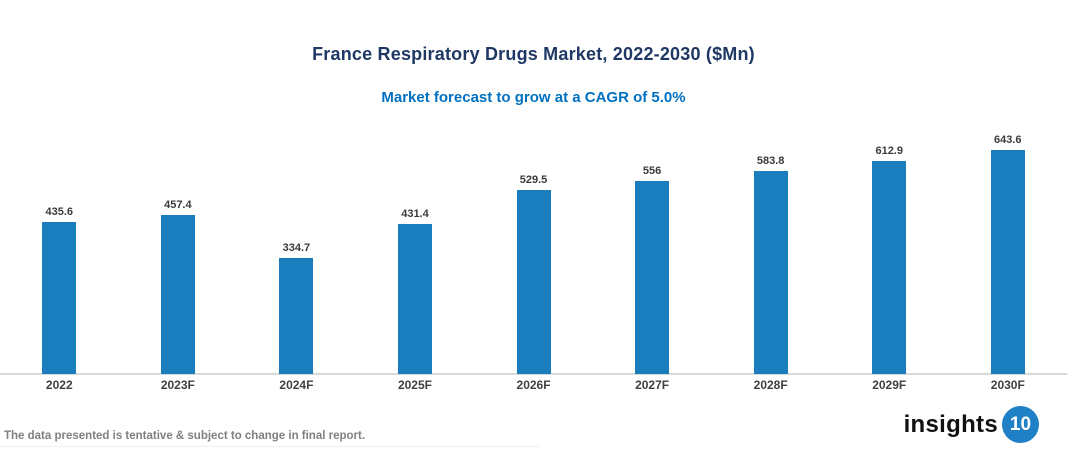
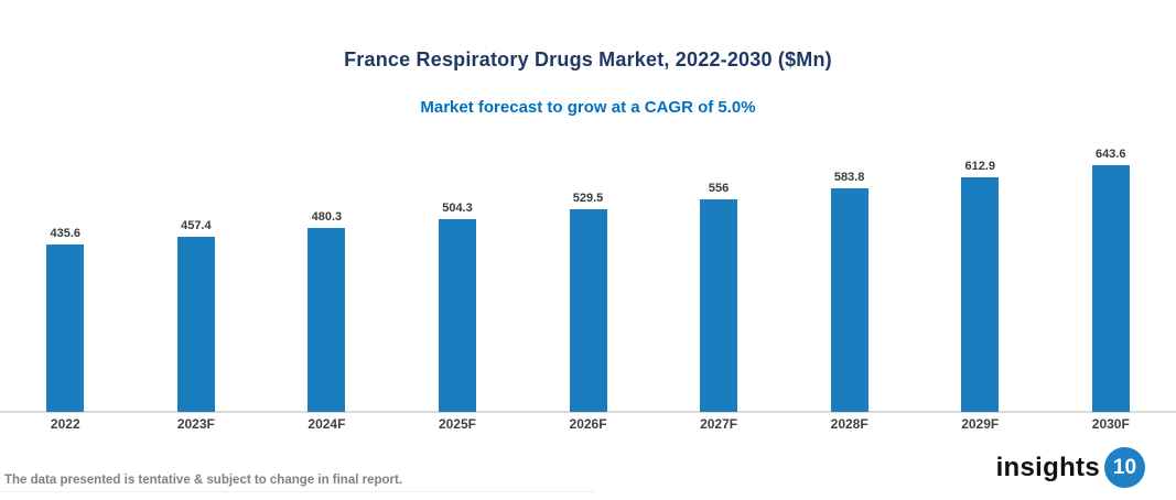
2024F: 334.7 -> 480.3
2025F: 431.4 -> 504.3
